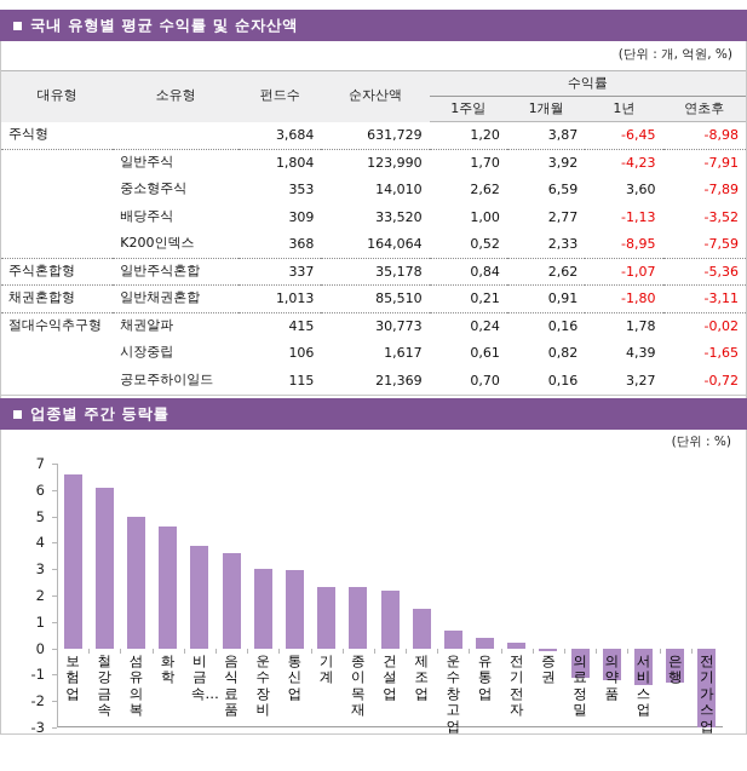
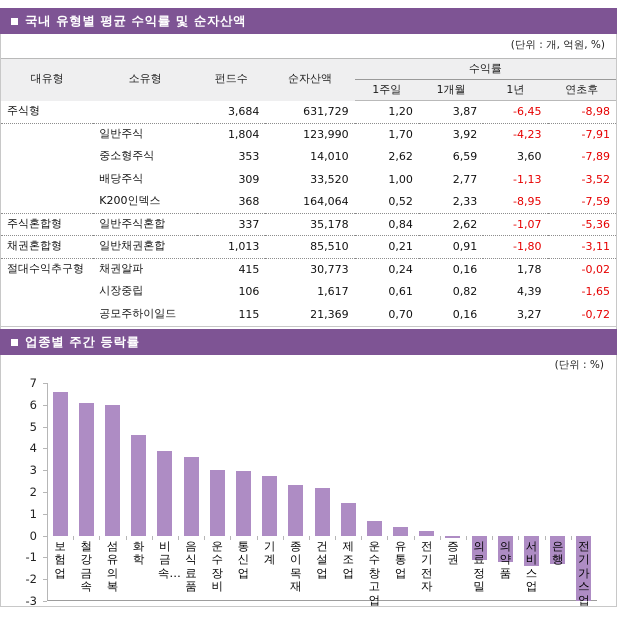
섬유의복: 5.0 -> 6.0
기계: 2.3 -> 2.8
